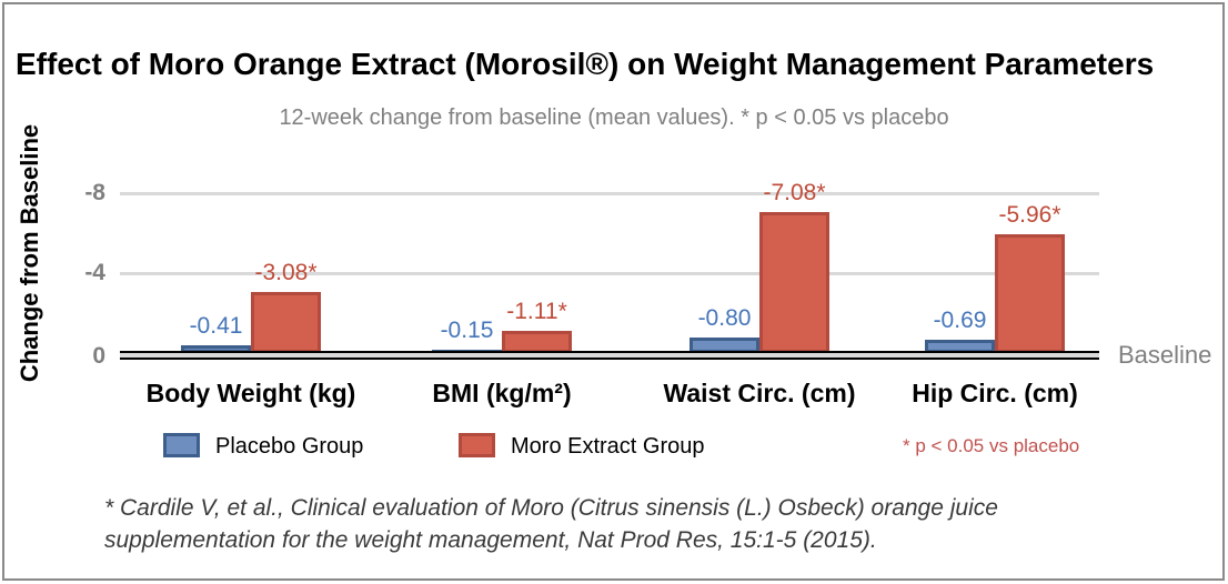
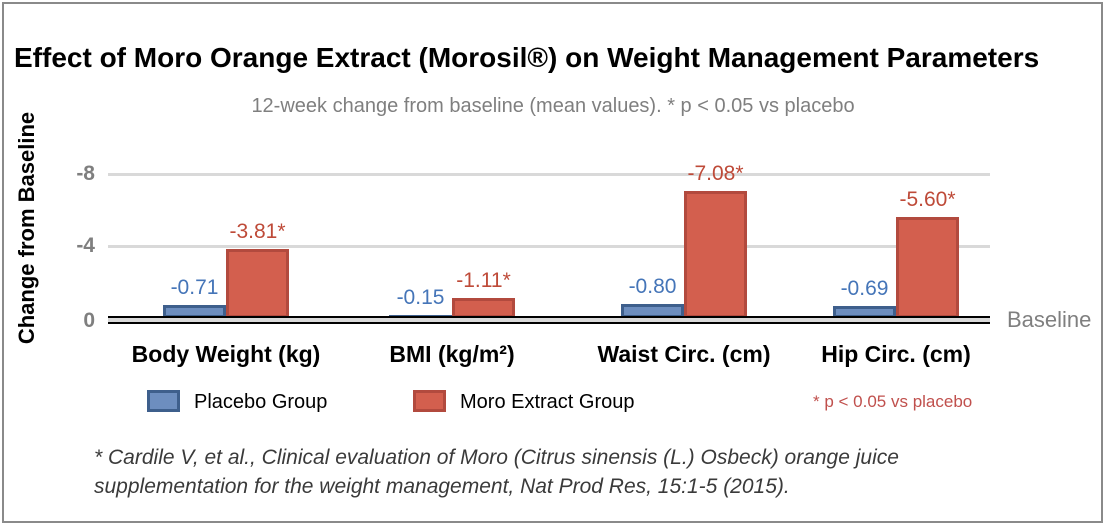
Placebo Group/Body Weight (kg): -0.41 -> -0.71
Moro Extract Group/Body Weight (kg): -3.08 -> -3.81
Moro Extract Group/Hip Circ. (cm): -5.96 -> -5.60
